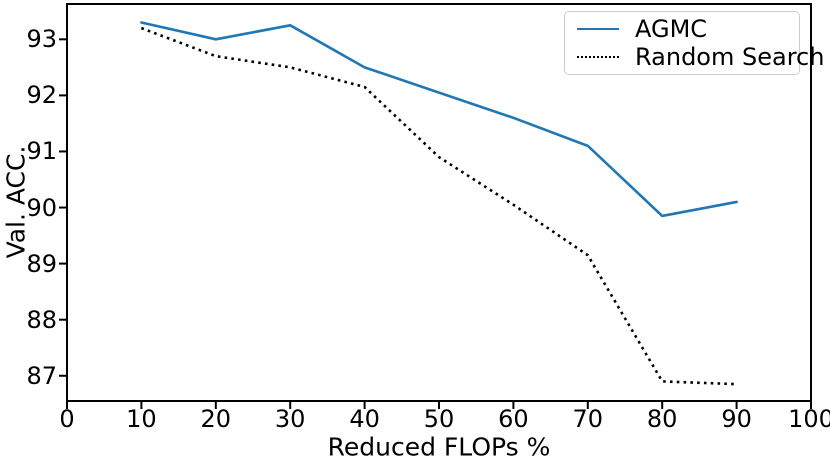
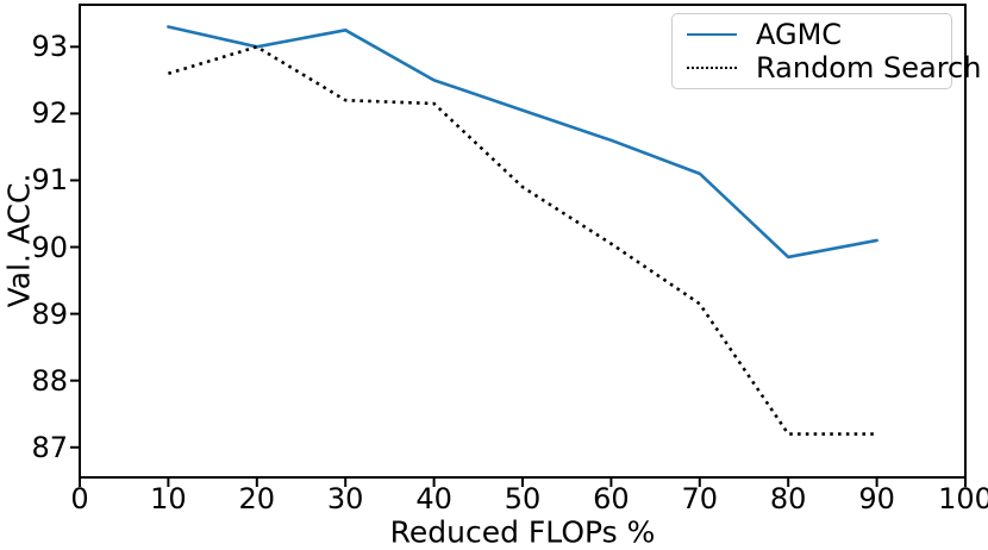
Random Search/10: 93.2 -> 92.6
Random Search/20: 92.7 -> 93.0
Random Search/30: 92.5 -> 92.2
Random Search/80: 86.9 -> 87.2
Random Search/90: 86.8 -> 87.2
